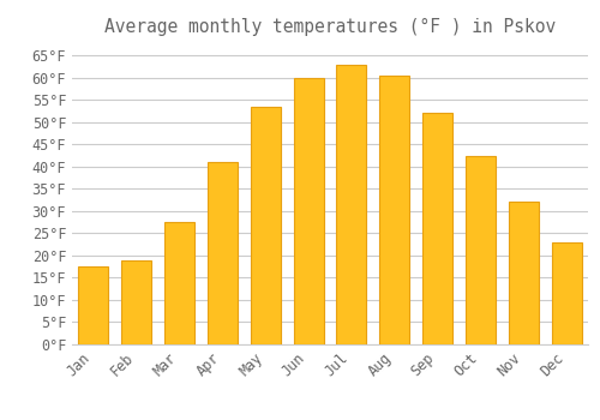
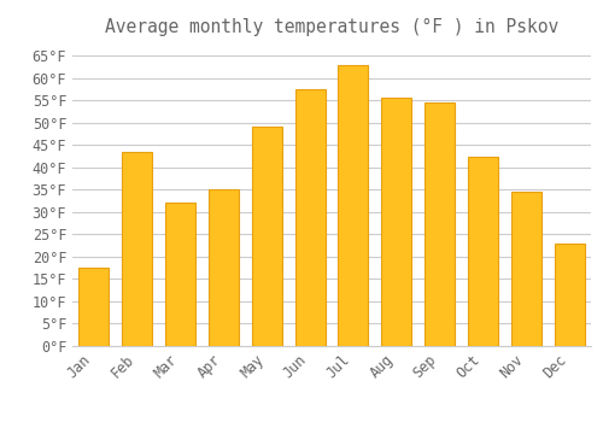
Feb: 19.0°F -> 43.5°F
Mar: 27.5°F -> 32.0°F
Apr: 41.0°F -> 35.0°F
May: 53.5°F -> 49.0°F
Jun: 60.0°F -> 57.5°F
Aug: 60.5°F -> 55.5°F
Sep: 52.0°F -> 54.5°F
Nov: 32.0°F -> 34.5°F
